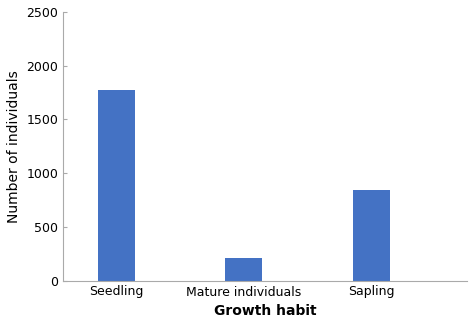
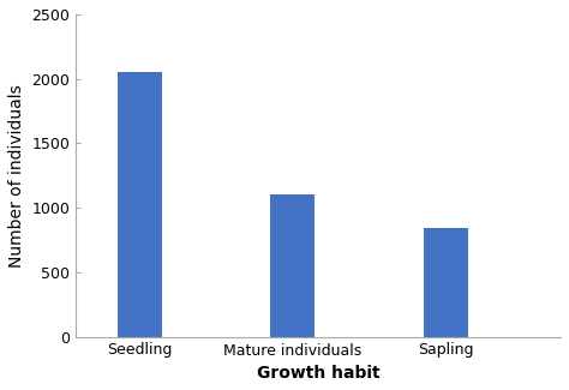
Seedling: 1770 -> 2050
Mature individuals: 210 -> 1100
